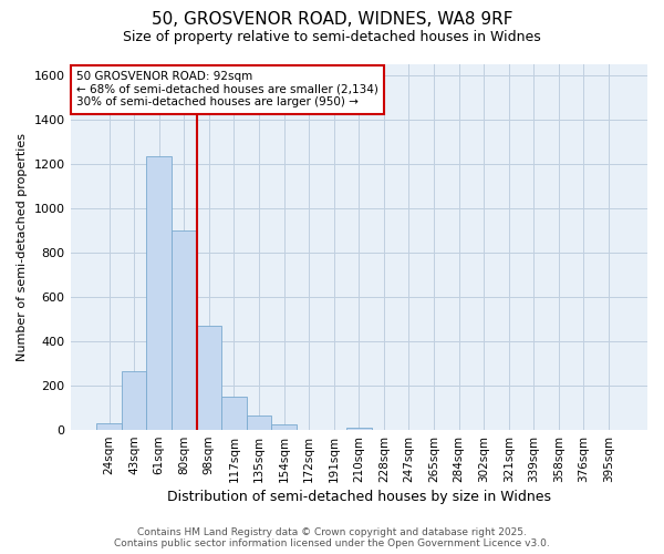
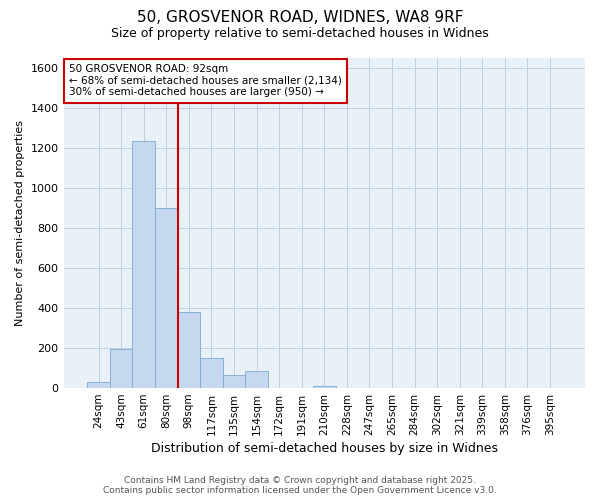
43sqm: 265 -> 195
98sqm: 470 -> 380
154sqm: 25 -> 85
